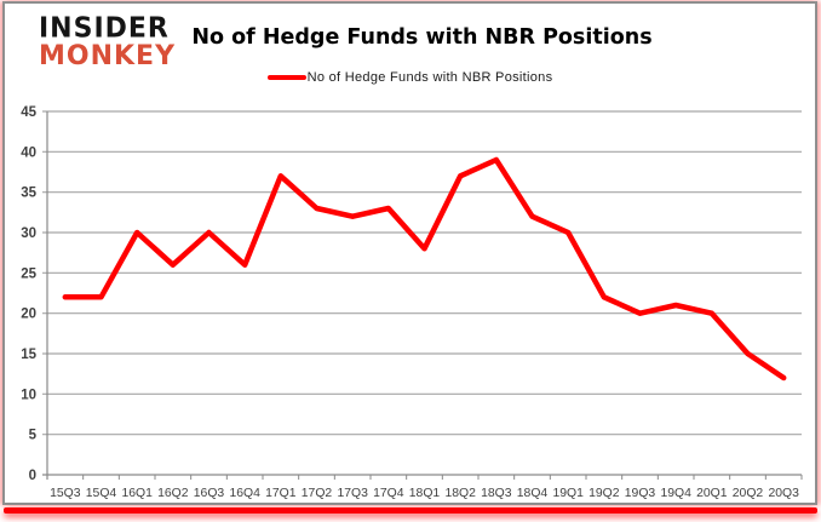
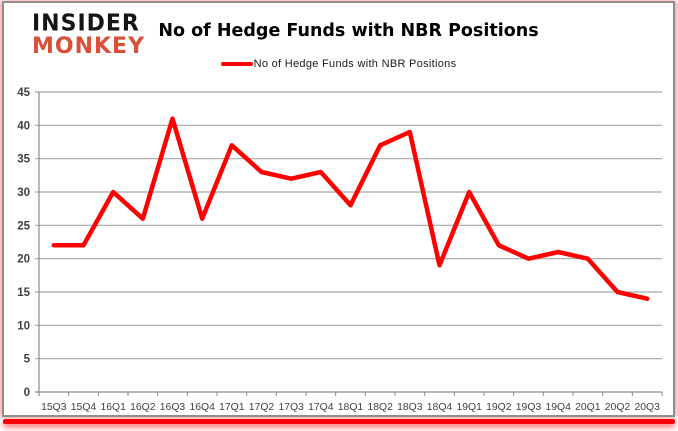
16Q3: 30 -> 41
18Q4: 32 -> 19
20Q3: 12 -> 14
